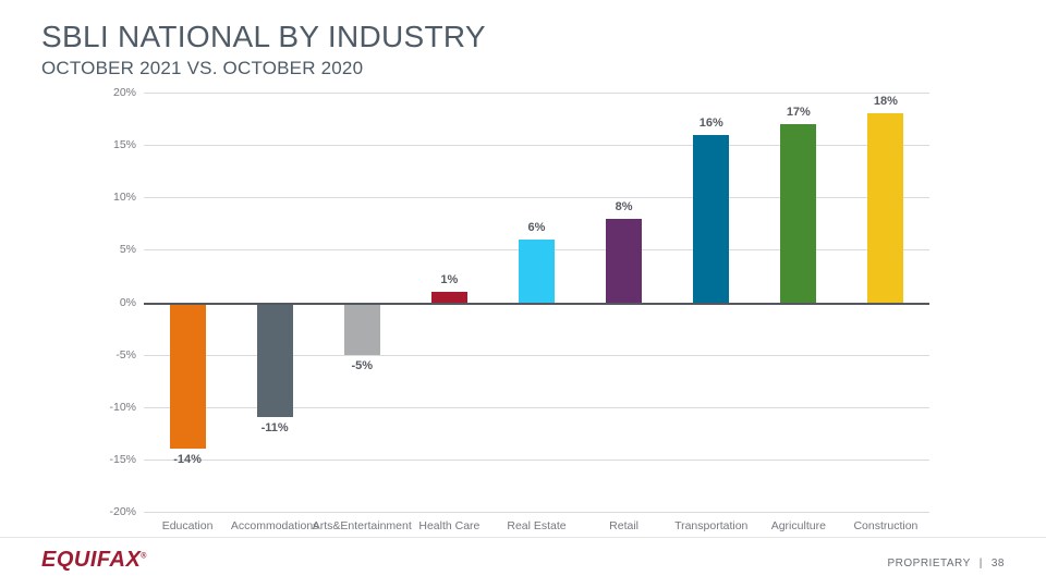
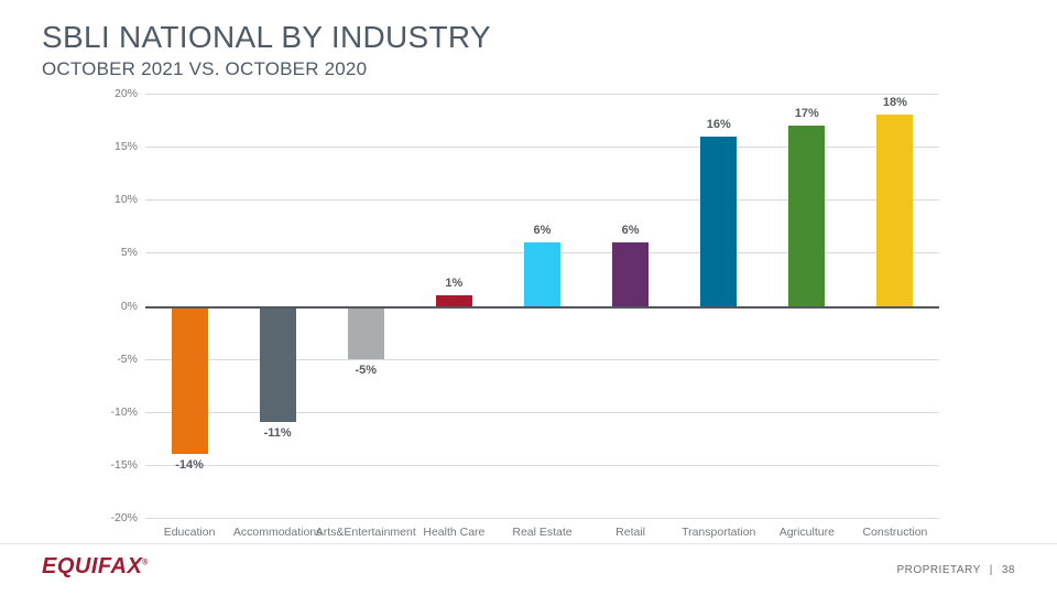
Retail: 8% -> 6%
